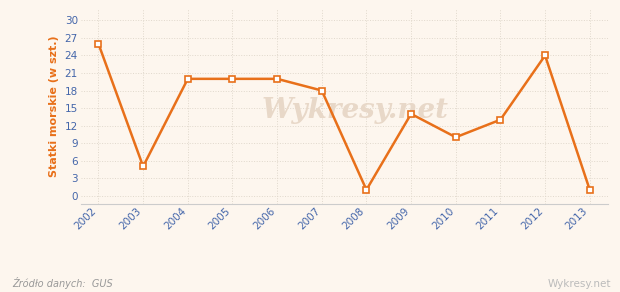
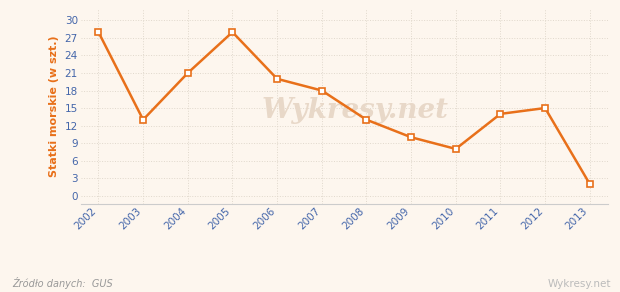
2002: 26 -> 28
2003: 5 -> 13
2004: 20 -> 21
2005: 20 -> 28
2008: 1 -> 13
2009: 14 -> 10
2010: 10 -> 8
2011: 13 -> 14
2012: 24 -> 15
2013: 1 -> 2
